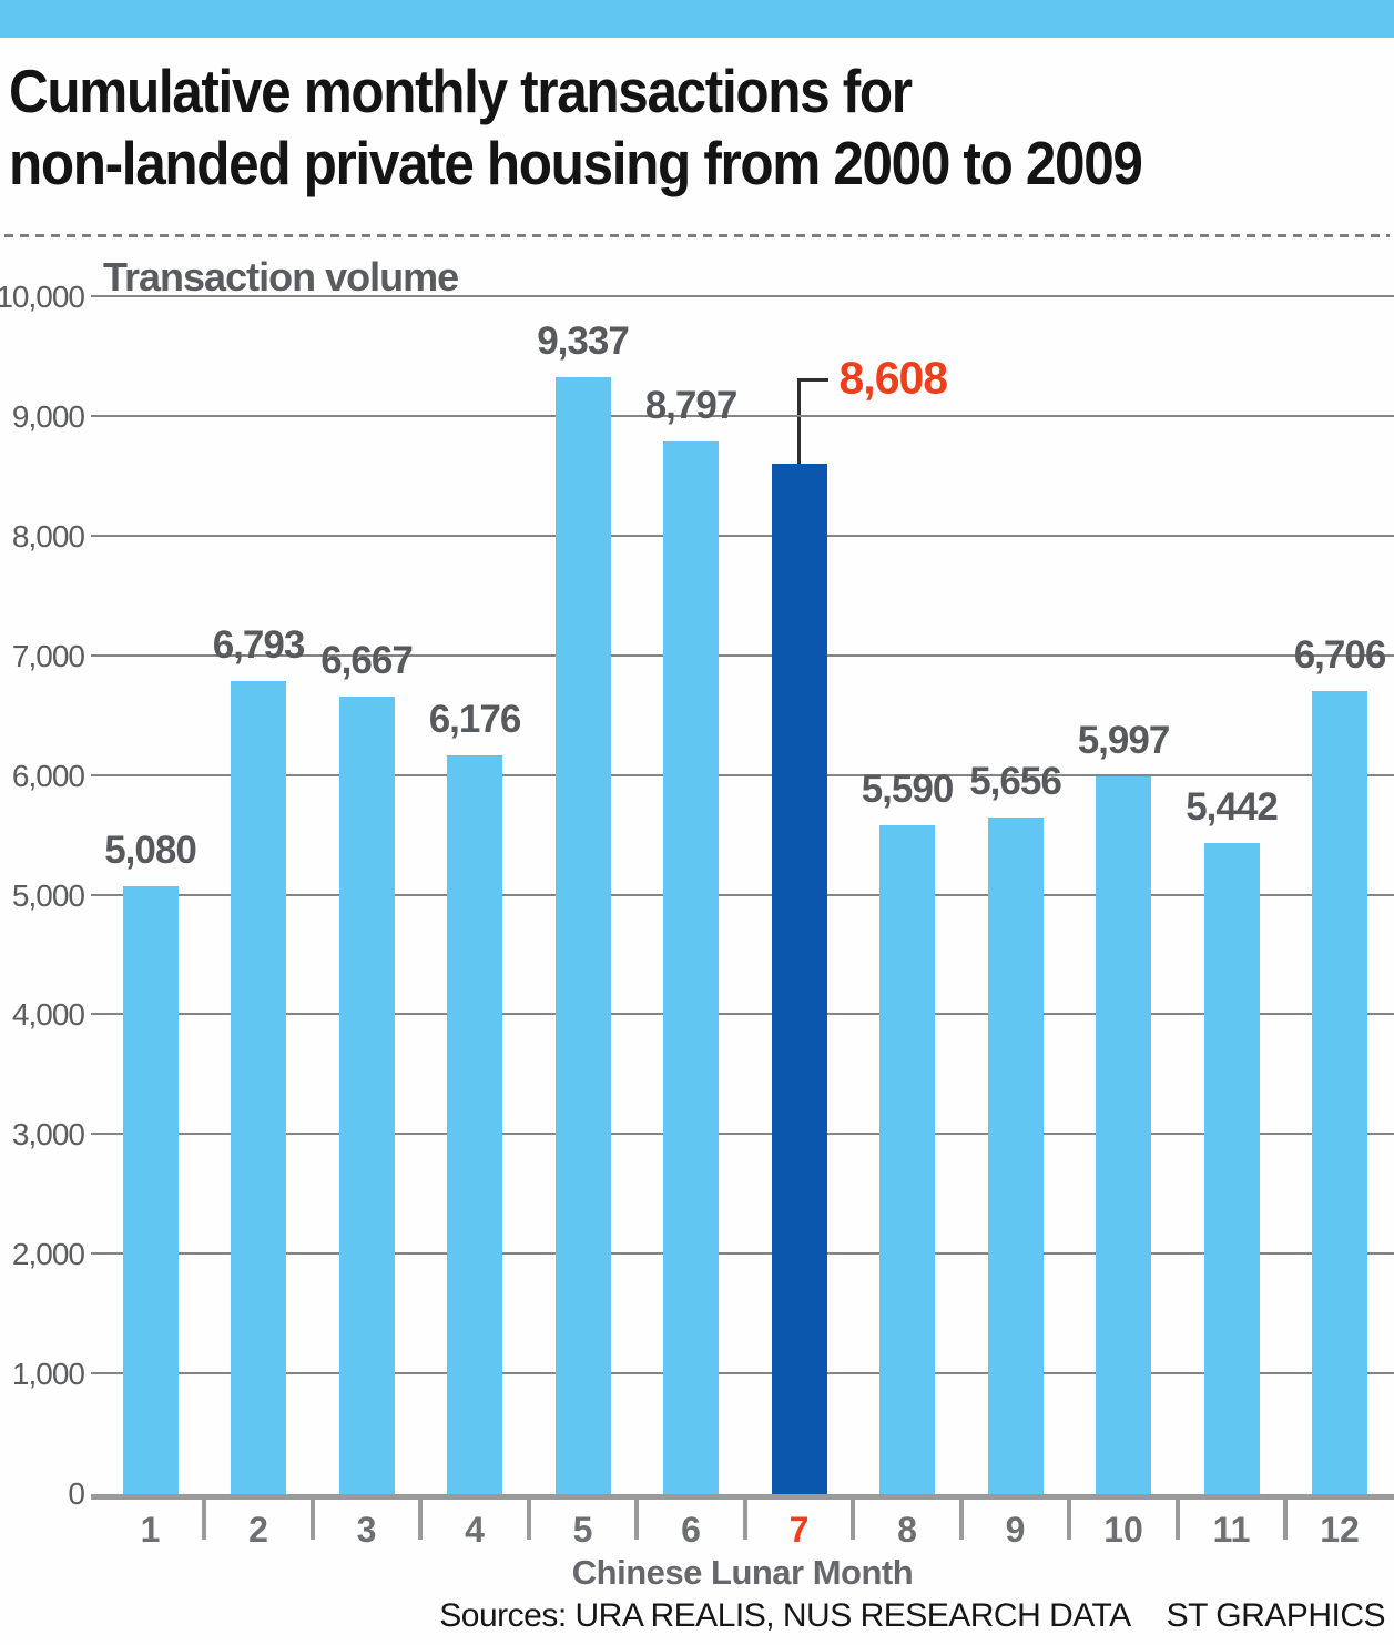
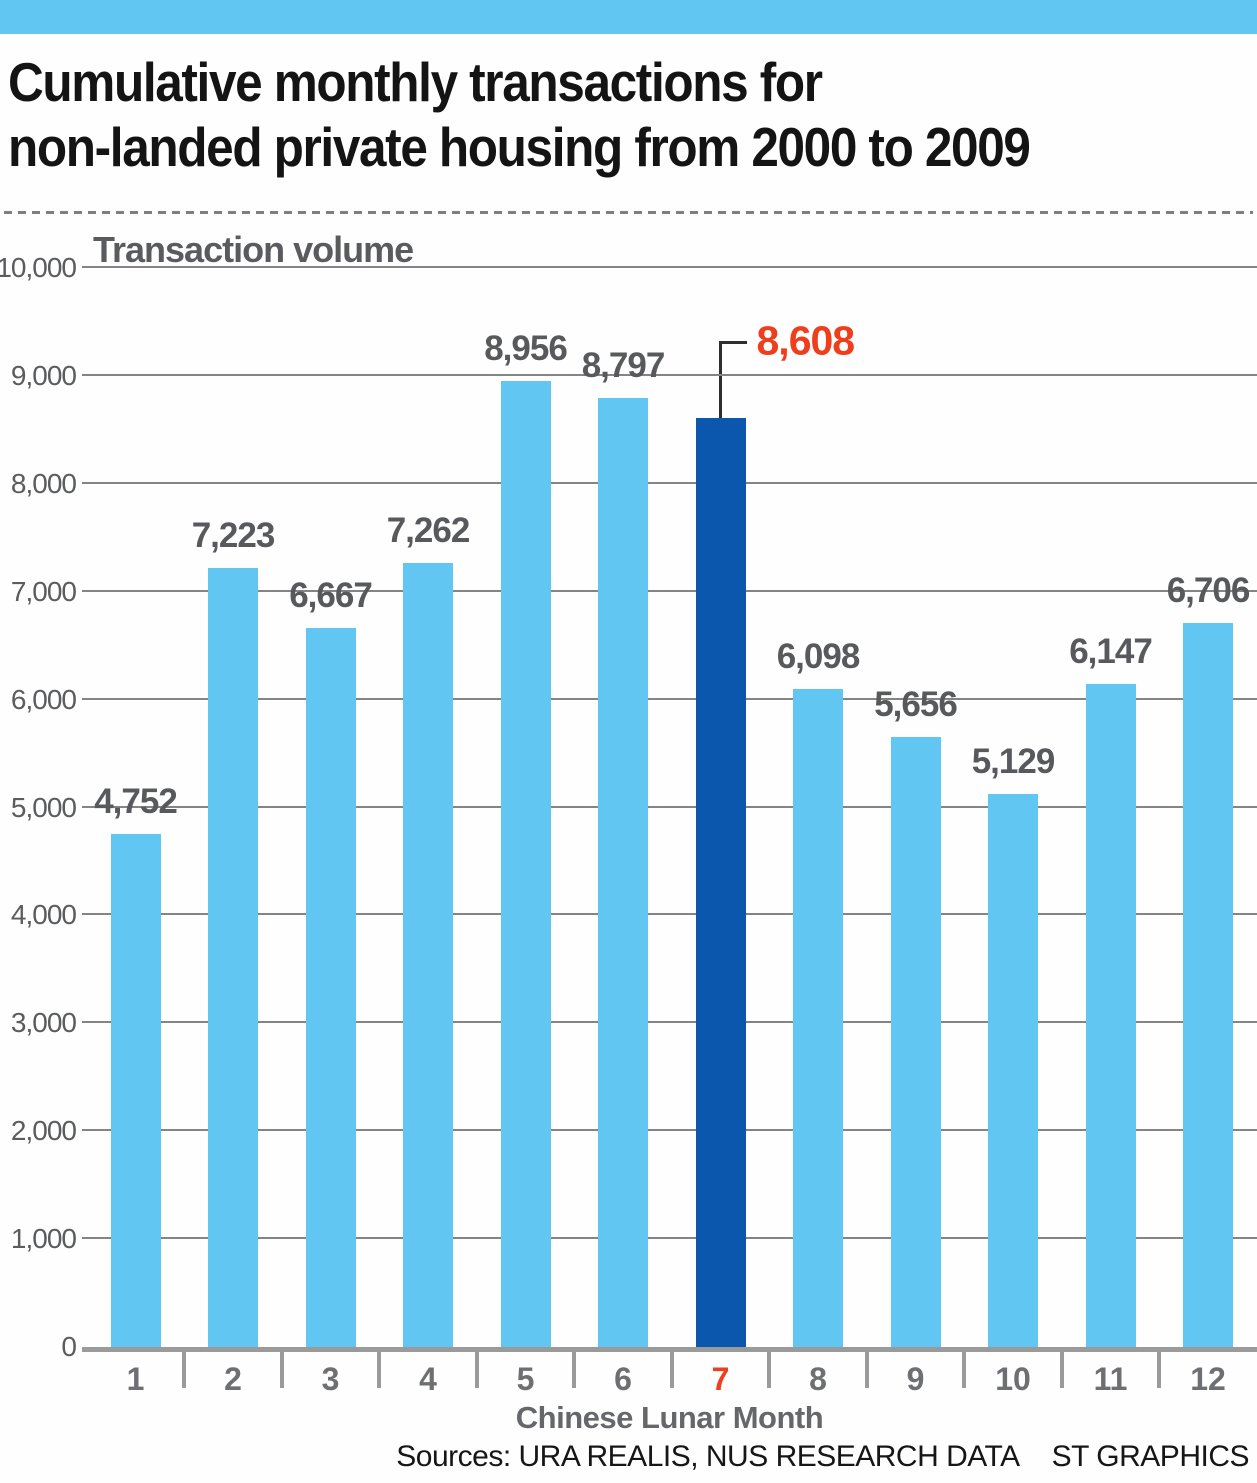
1: 5,080 -> 4,752
2: 6,793 -> 7,223
4: 6,176 -> 7,262
5: 9,337 -> 8,956
8: 5,590 -> 6,098
10: 5,997 -> 5,129
11: 5,442 -> 6,147
